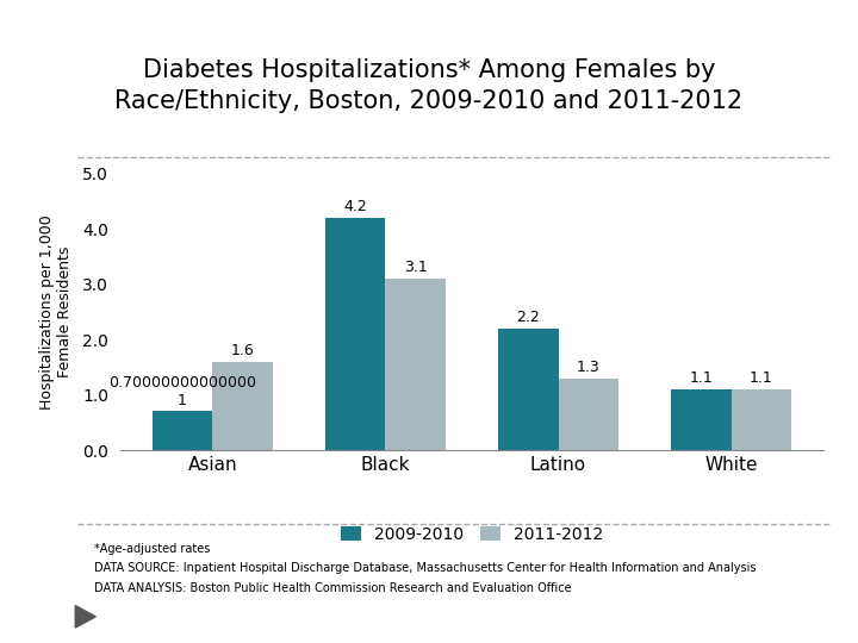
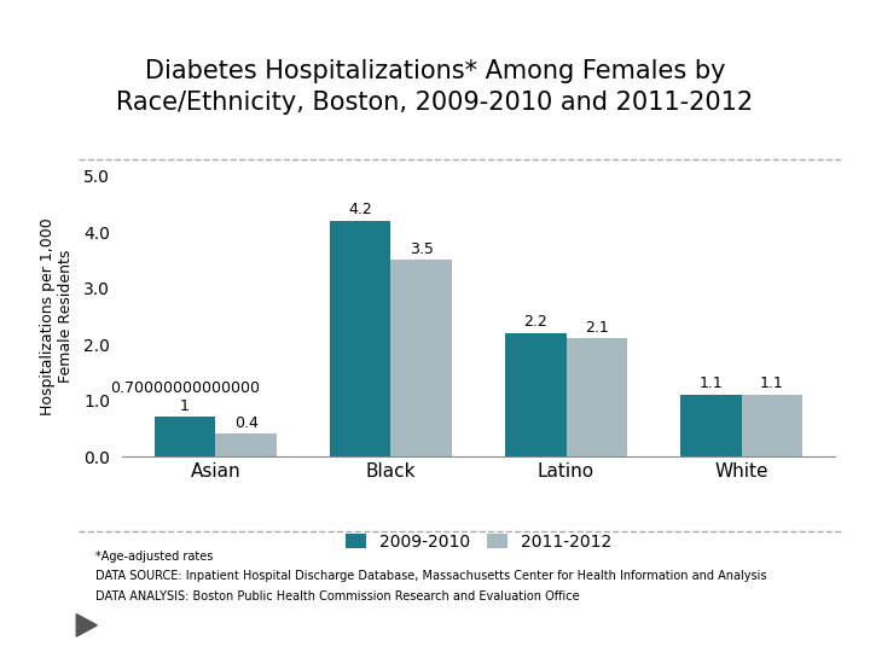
2011-2012/Asian: 1.6 -> 0.4
2011-2012/Black: 3.1 -> 3.5
2011-2012/Latino: 1.3 -> 2.1
